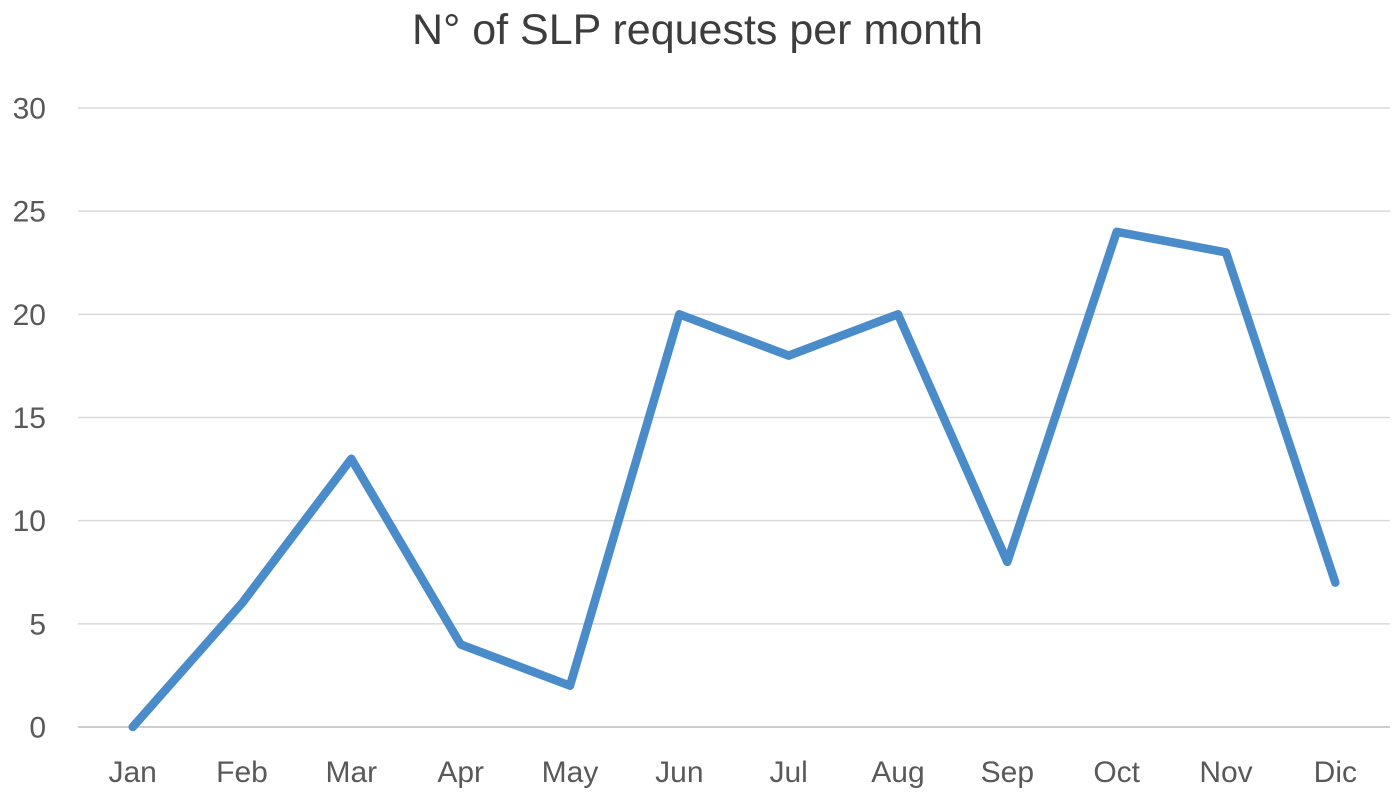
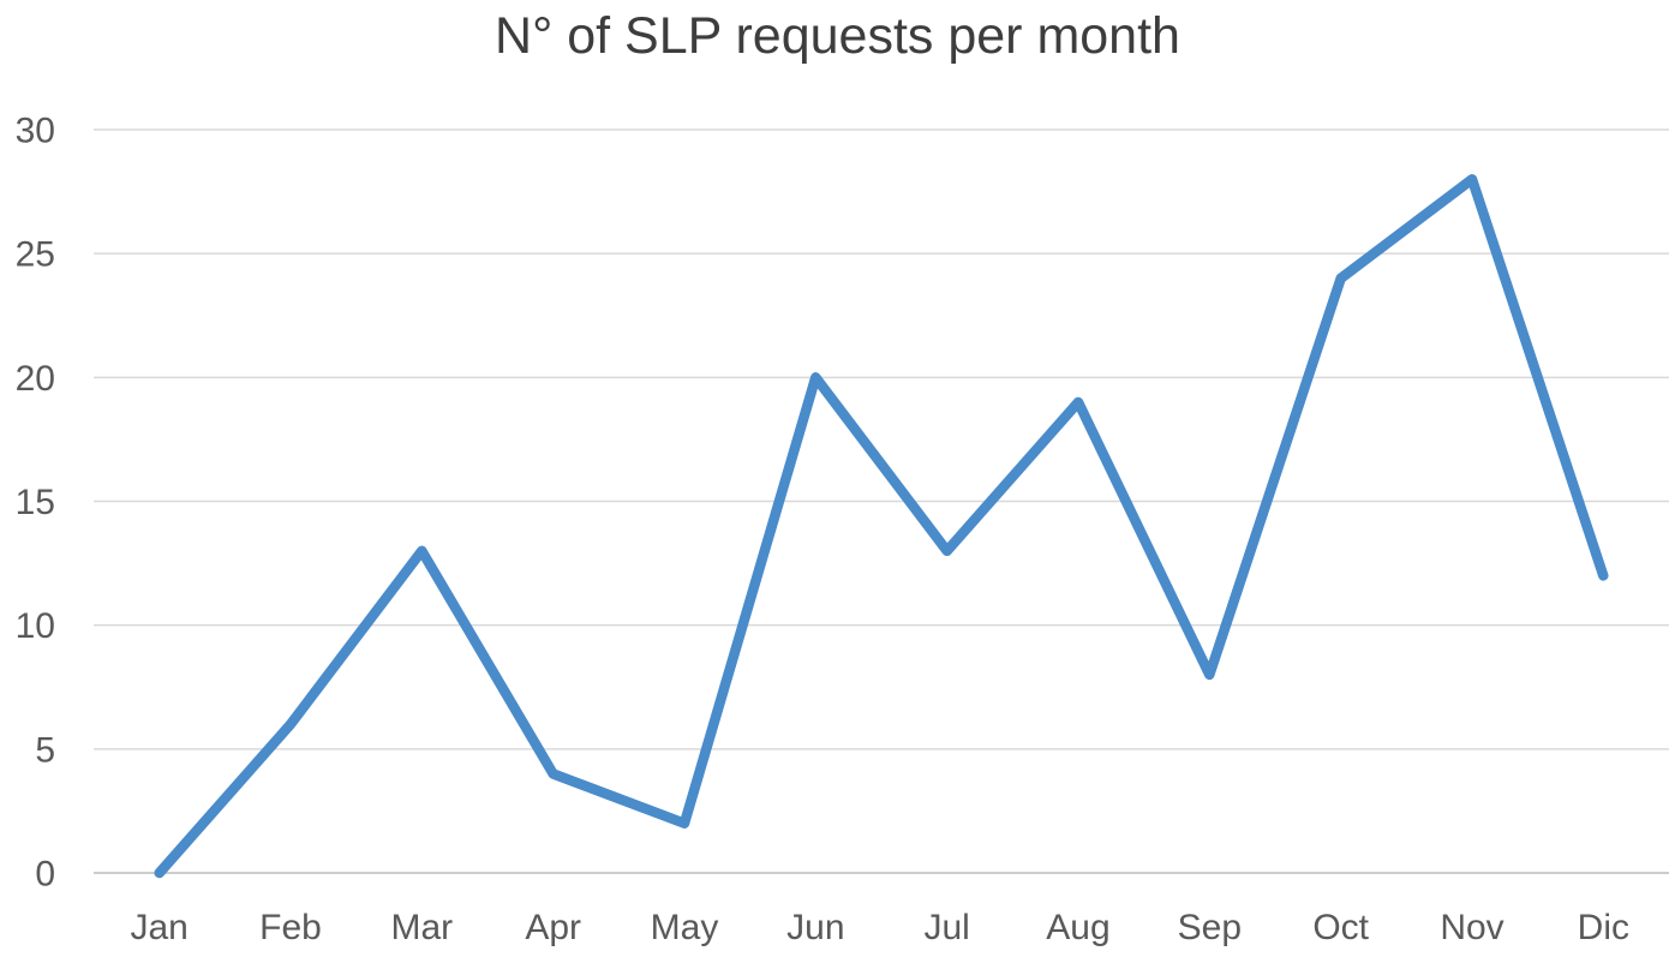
Jul: 18 -> 13
Aug: 20 -> 19
Nov: 23 -> 28
Dic: 7 -> 12
